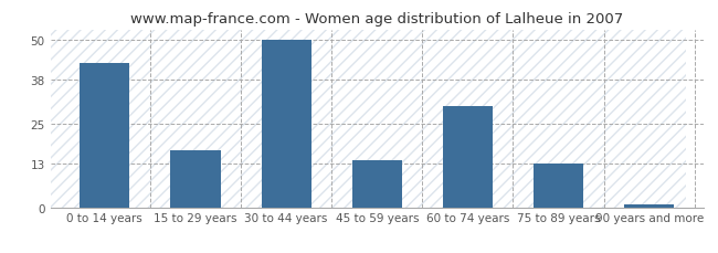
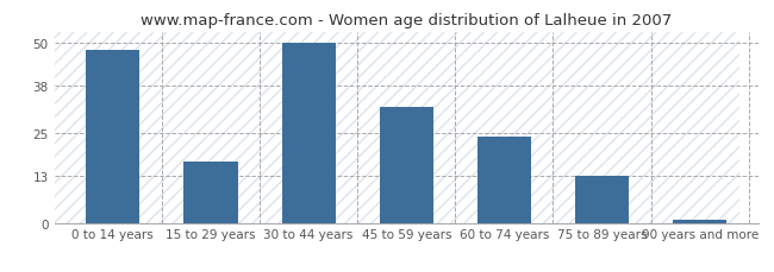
0 to 14 years: 43 -> 48
45 to 59 years: 14 -> 32
60 to 74 years: 30 -> 24
